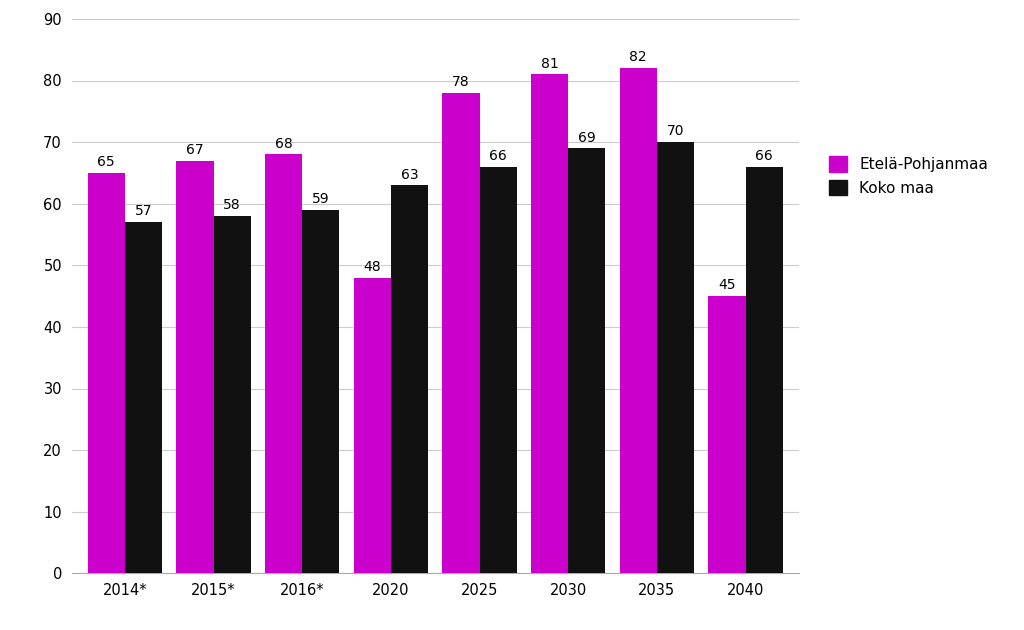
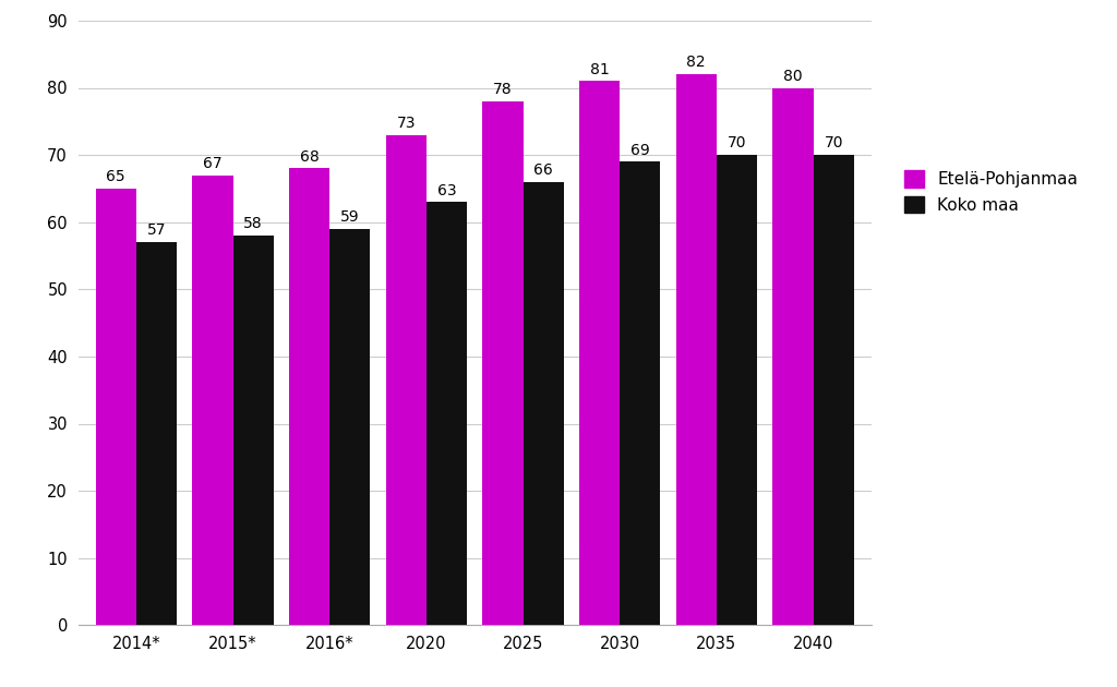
Etelä-Pohjanmaa/2020: 48 -> 73
Etelä-Pohjanmaa/2040: 45 -> 80
Koko maa/2040: 66 -> 70
